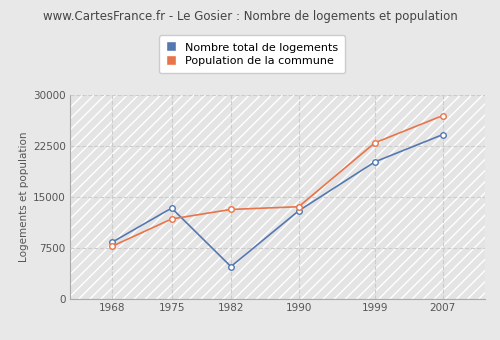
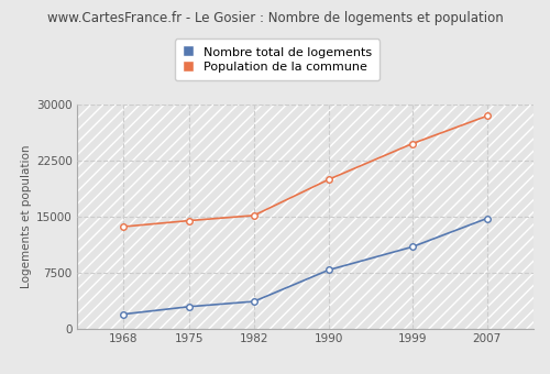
Nombre total de logements/1968: 8400 -> 2000
Population de la commune/1968: 7800 -> 13700
Nombre total de logements/1975: 13400 -> 3000
Population de la commune/1975: 11800 -> 14500
Nombre total de logements/1982: 4800 -> 3700
Population de la commune/1982: 13200 -> 15200
Nombre total de logements/1990: 13000 -> 7900
Population de la commune/1990: 13600 -> 20000
Nombre total de logements/1999: 20200 -> 11000
Population de la commune/1999: 23000 -> 24800
Nombre total de logements/2007: 24200 -> 14800
Population de la commune/2007: 27000 -> 28500
